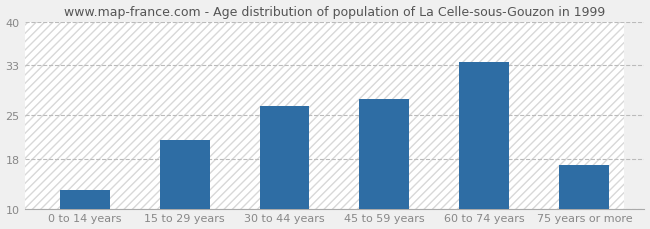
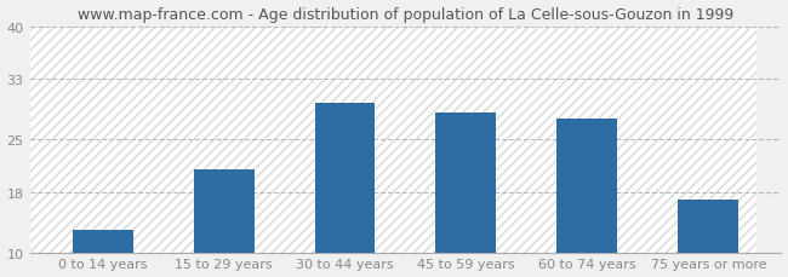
30 to 44 years: 26.5 -> 29.8
45 to 59 years: 27.5 -> 28.6
60 to 74 years: 33.5 -> 27.8
